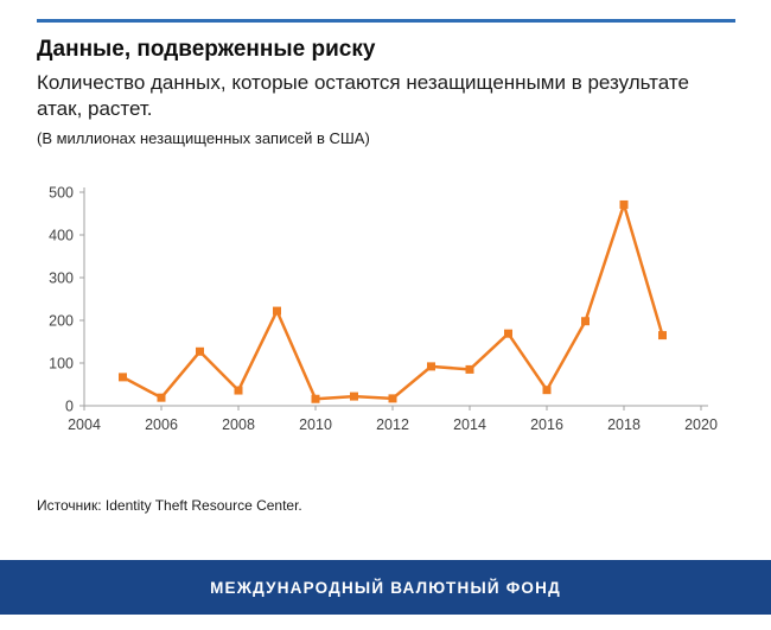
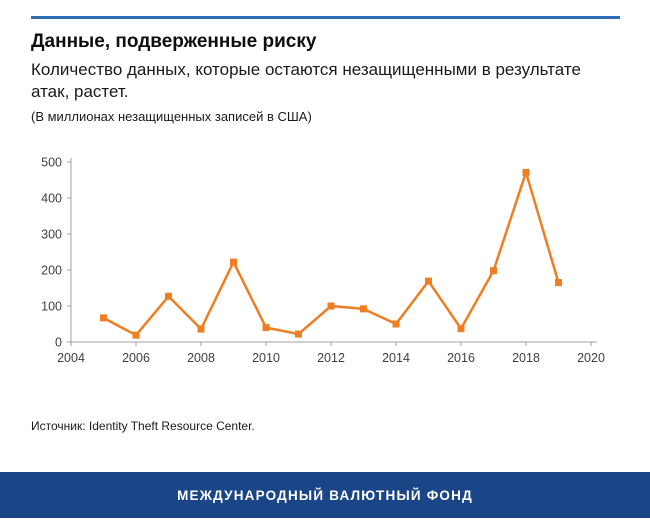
2010: 20 -> 40
2012: 20 -> 100
2014: 80 -> 50
